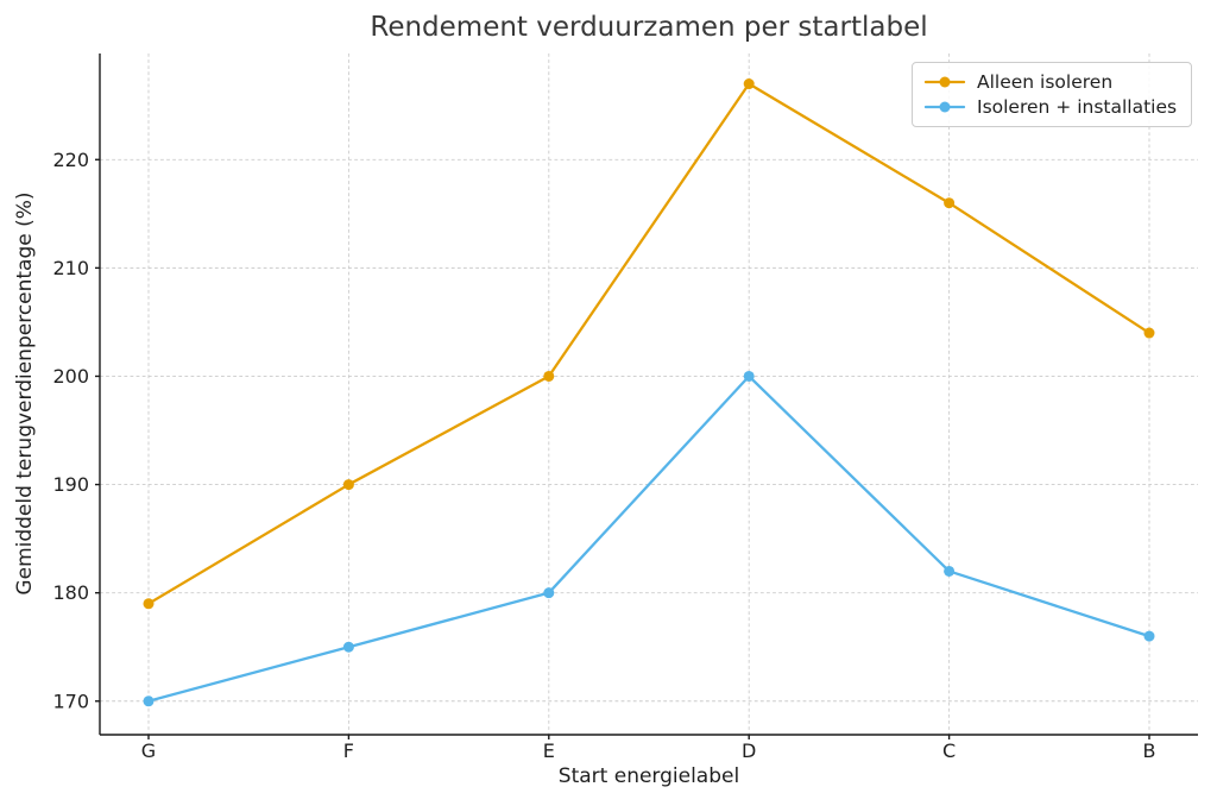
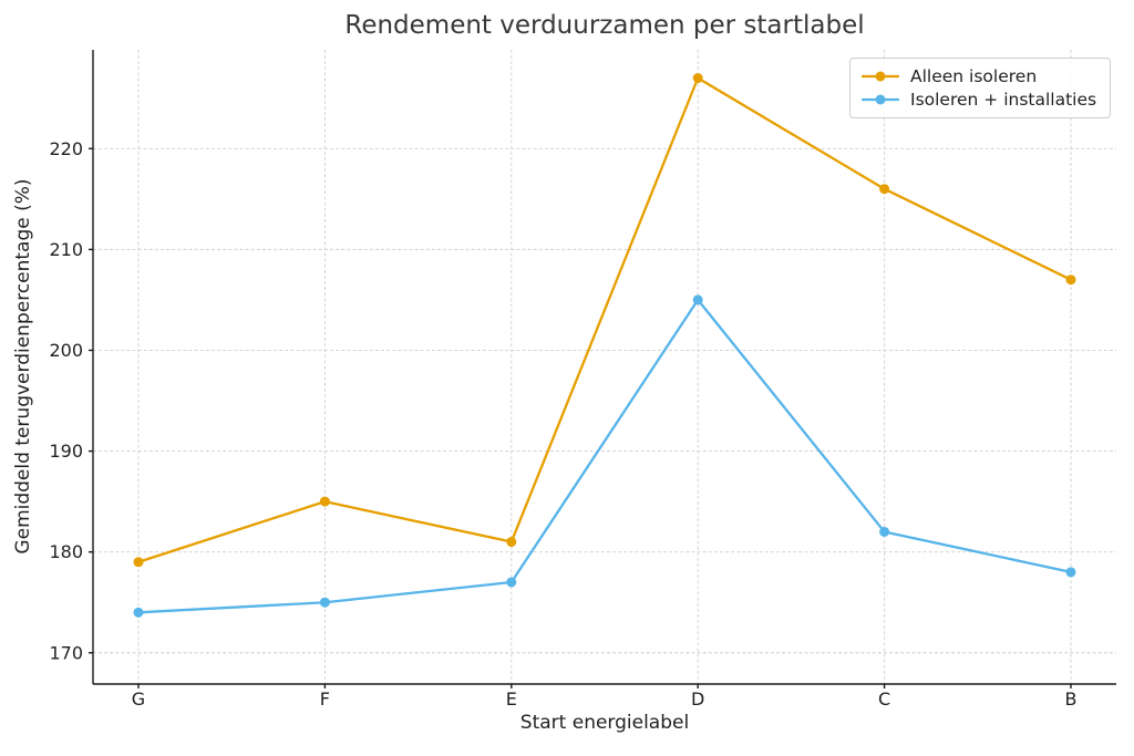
Isoleren + installaties/G: 170 -> 174
Alleen isoleren/F: 190 -> 185
Alleen isoleren/E: 200 -> 181
Isoleren + installaties/E: 180 -> 177
Isoleren + installaties/D: 200 -> 205
Alleen isoleren/B: 204 -> 207
Isoleren + installaties/B: 176 -> 178
